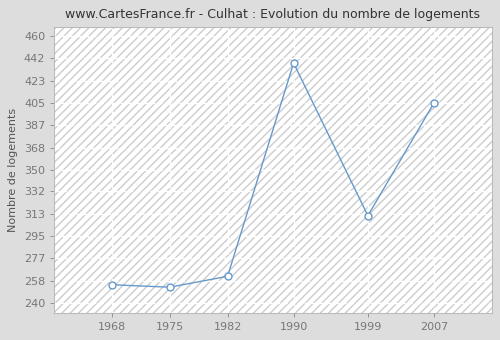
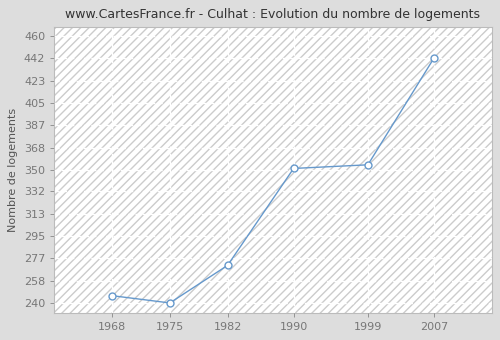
1968: 255 -> 246
1975: 253 -> 240
1982: 262 -> 271
1990: 438 -> 351
1999: 312 -> 354
2007: 405 -> 442
